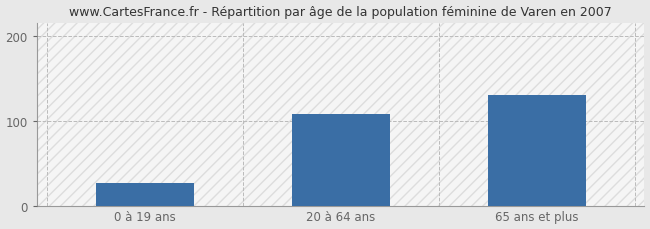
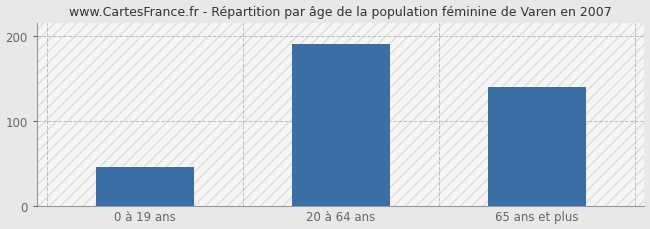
0 à 19 ans: 26 -> 45
20 à 64 ans: 108 -> 190
65 ans et plus: 130 -> 140
